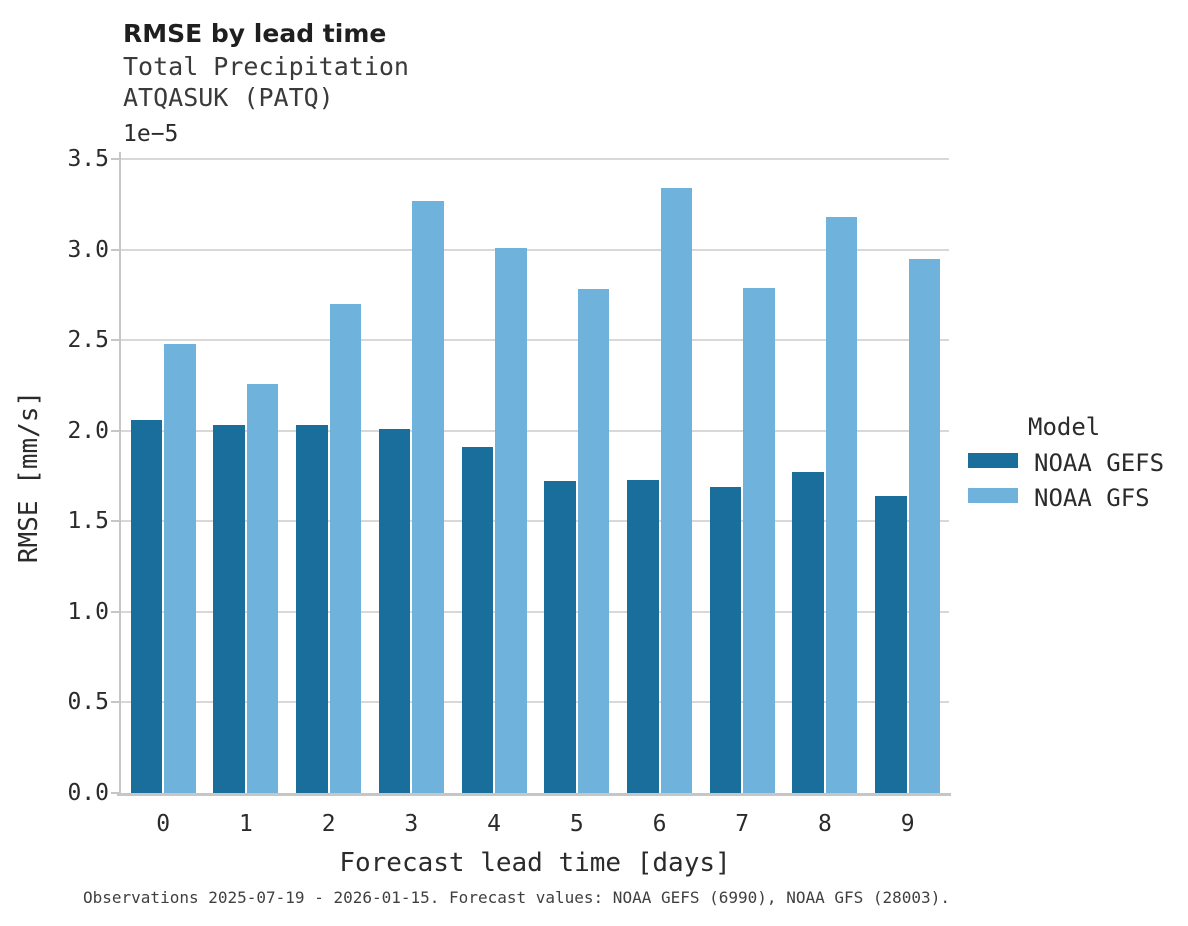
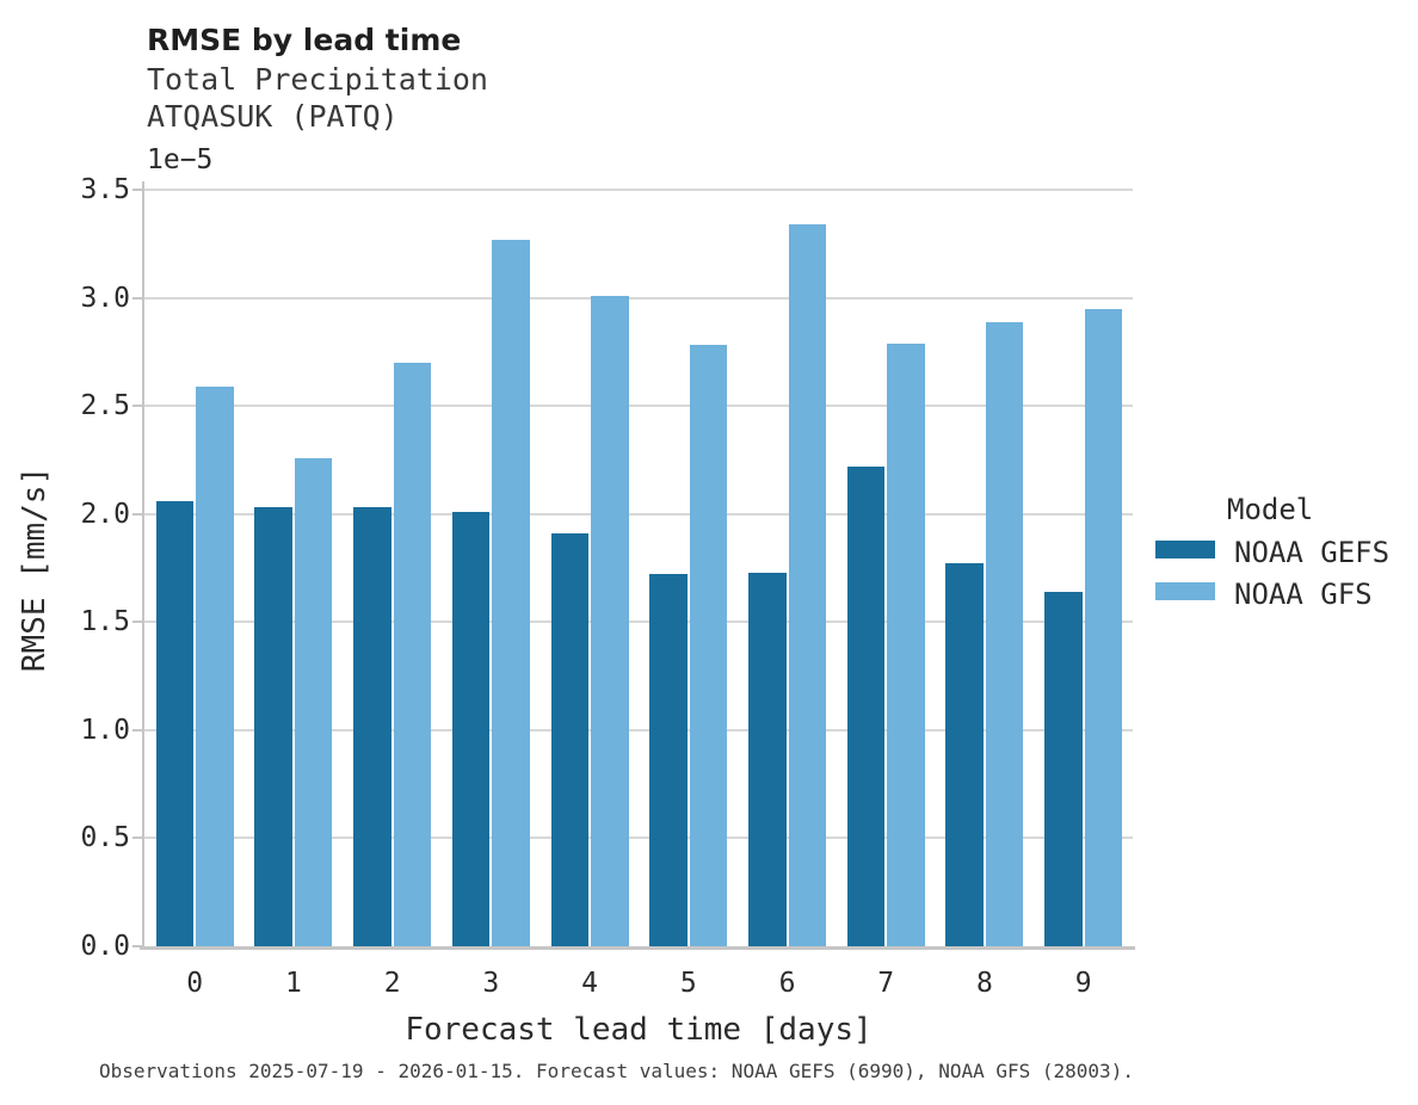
NOAA GFS/0: 2.48 -> 2.59
NOAA GEFS/7: 1.69 -> 2.22
NOAA GFS/8: 3.18 -> 2.89
